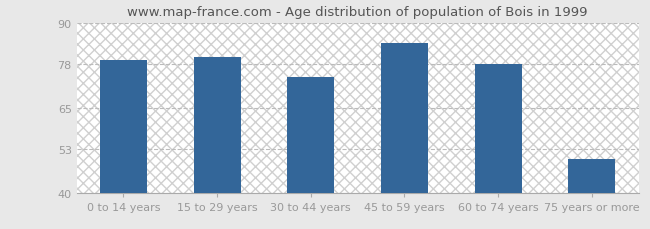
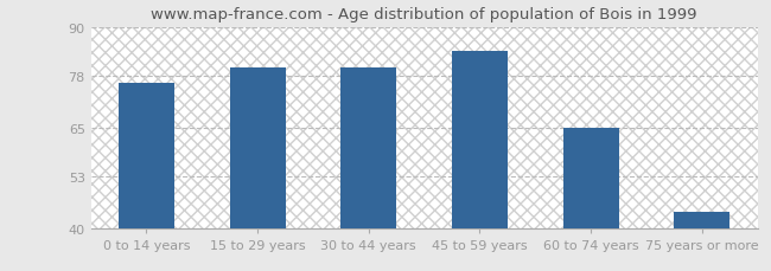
0 to 14 years: 79 -> 76
30 to 44 years: 74 -> 80
60 to 74 years: 78 -> 65
75 years or more: 50 -> 44
